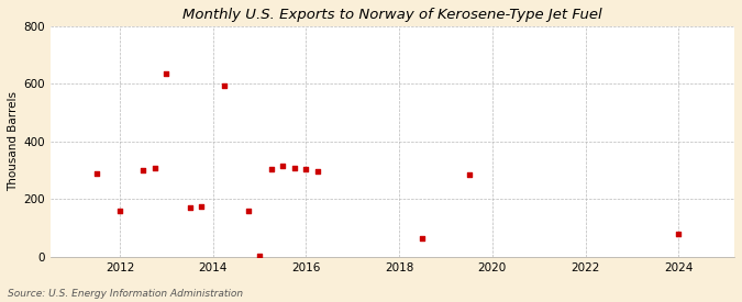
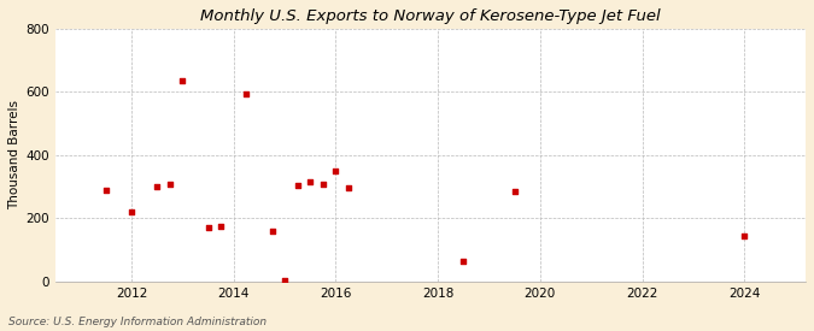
2012: 160 -> 220
2016: 305 -> 350
2024: 80 -> 145
